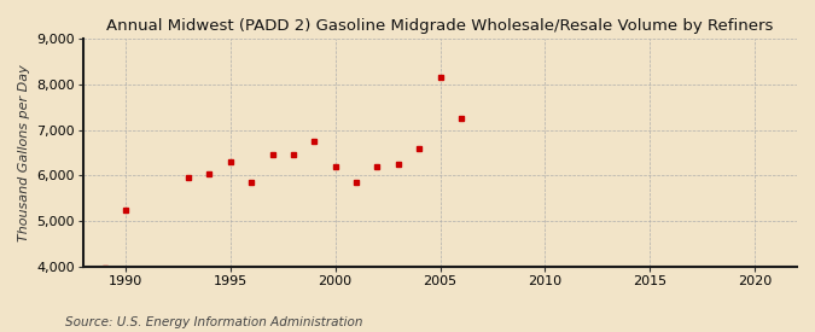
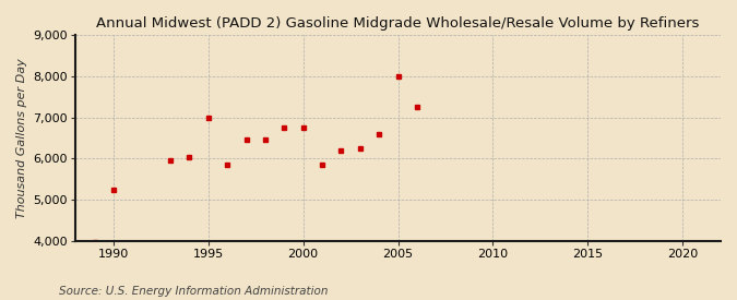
1995: 6,300 -> 7,000
2000: 6,200 -> 6,750
2005: 8,150 -> 8,000
